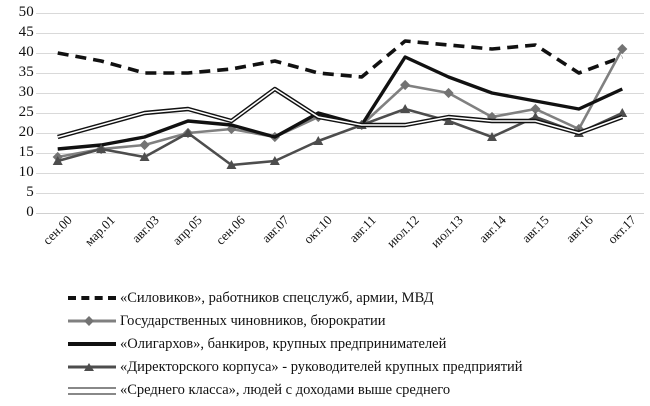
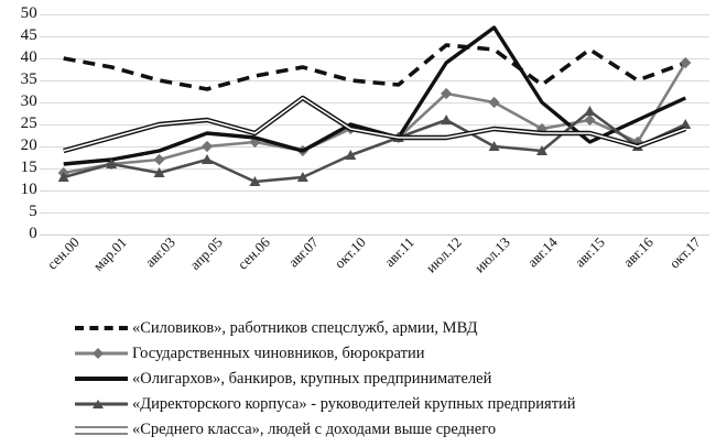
«Силовиков», работников спецслужб, армии, МВД/апр.05: 35 -> 33
«Директорского корпуса» - руководителей крупных предприятий/апр.05: 20 -> 17
«Олигархов», банкиров, крупных предпринимателей/июл.13: 34 -> 47
«Директорского корпуса» - руководителей крупных предприятий/июл.13: 23 -> 20
«Силовиков», работников спецслужб, армии, МВД/авг.14: 41 -> 34
«Олигархов», банкиров, крупных предпринимателей/авг.15: 28 -> 21
«Директорского корпуса» - руководителей крупных предприятий/авг.15: 24 -> 28
Государственных чиновников, бюрократии/окт.17: 41 -> 39
